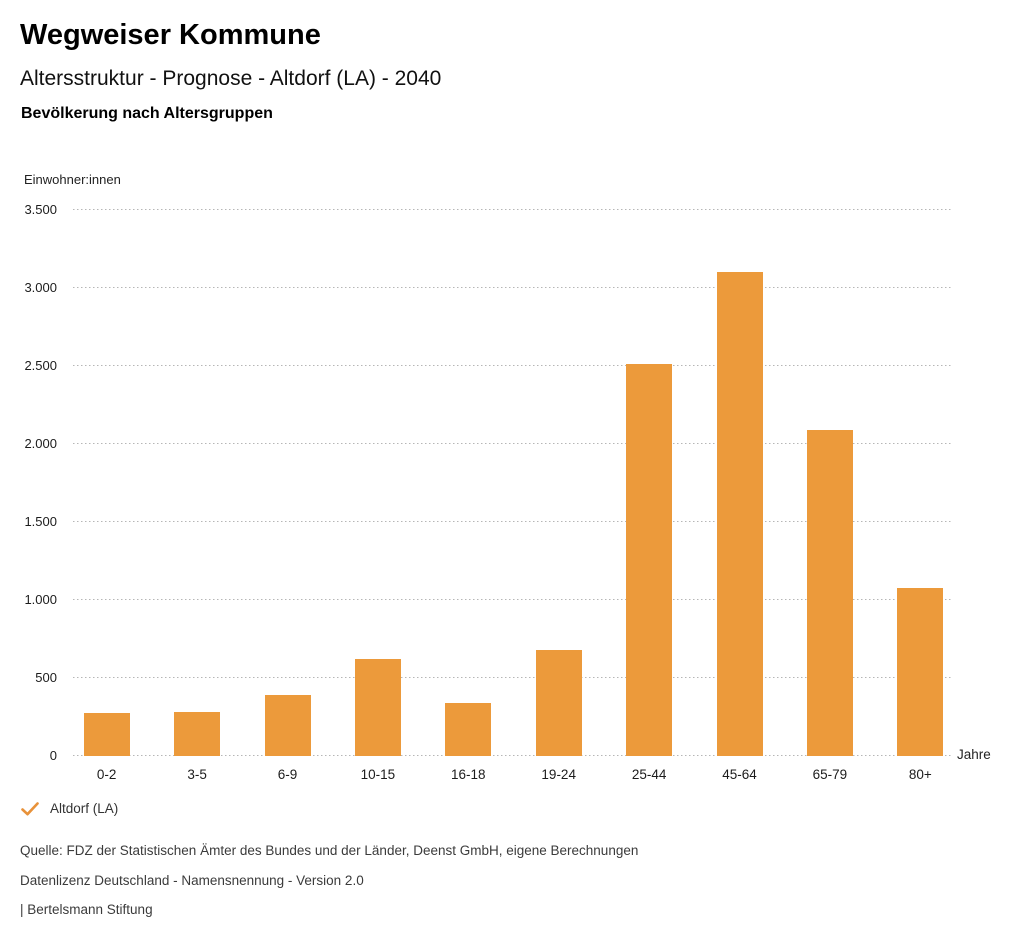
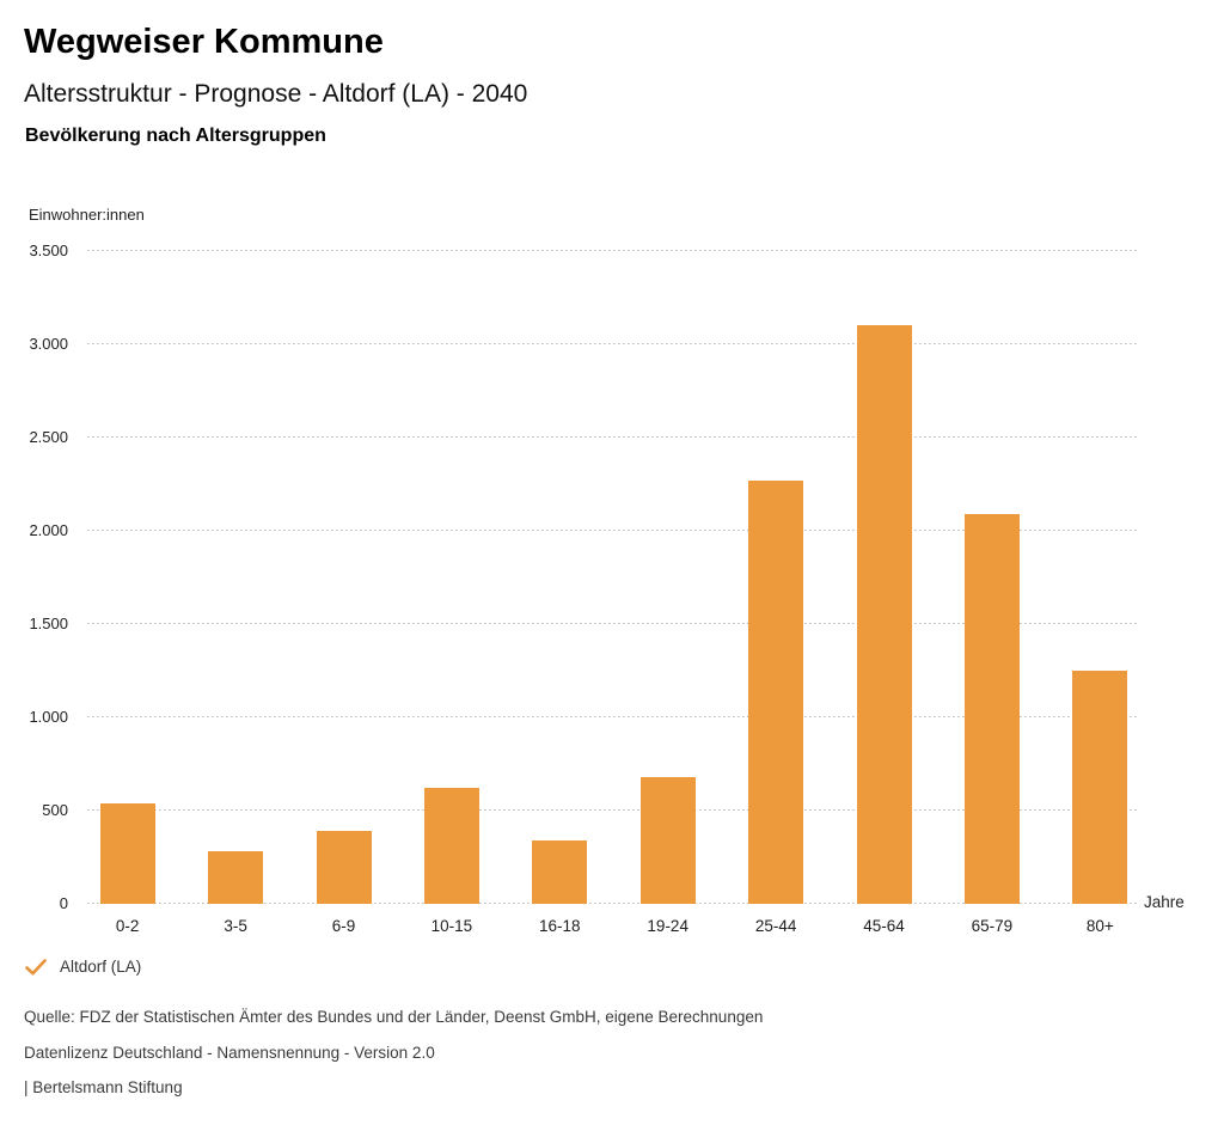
0-2: 280 -> 540
25-44: 2510 -> 2270
80+: 1080 -> 1250
